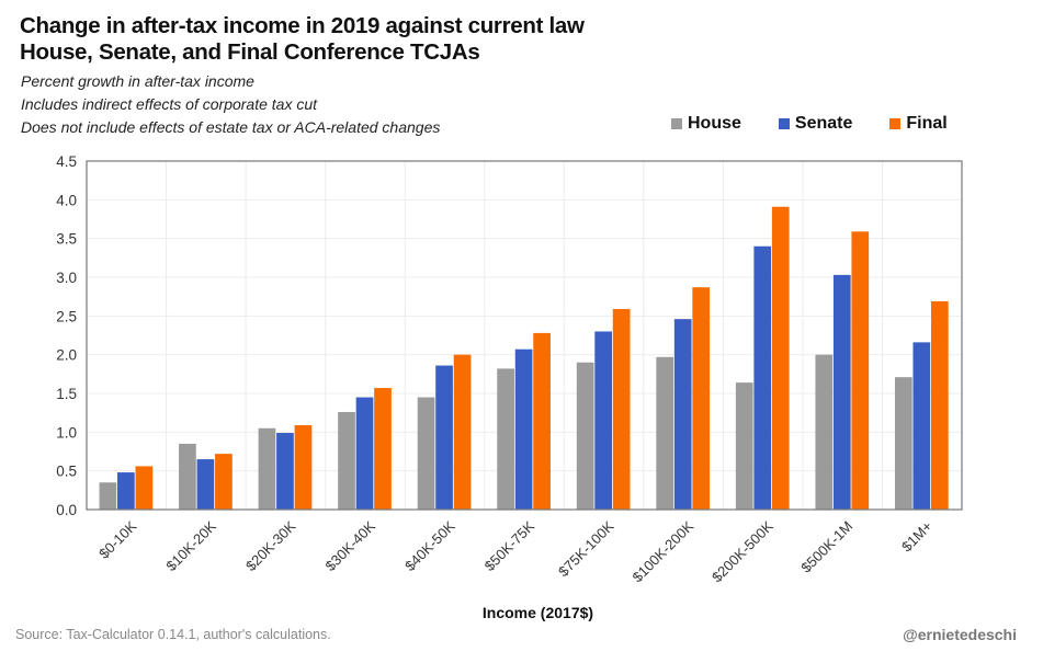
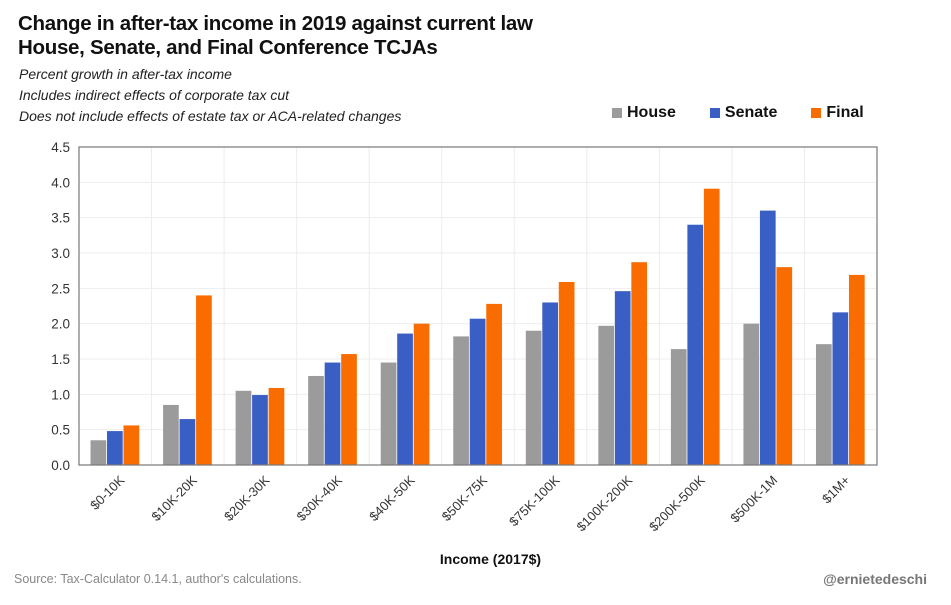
Final/$10K-20K: 0.7 -> 2.4
Senate/$500K-1M: 3.0 -> 3.6
Final/$500K-1M: 3.6 -> 2.8
